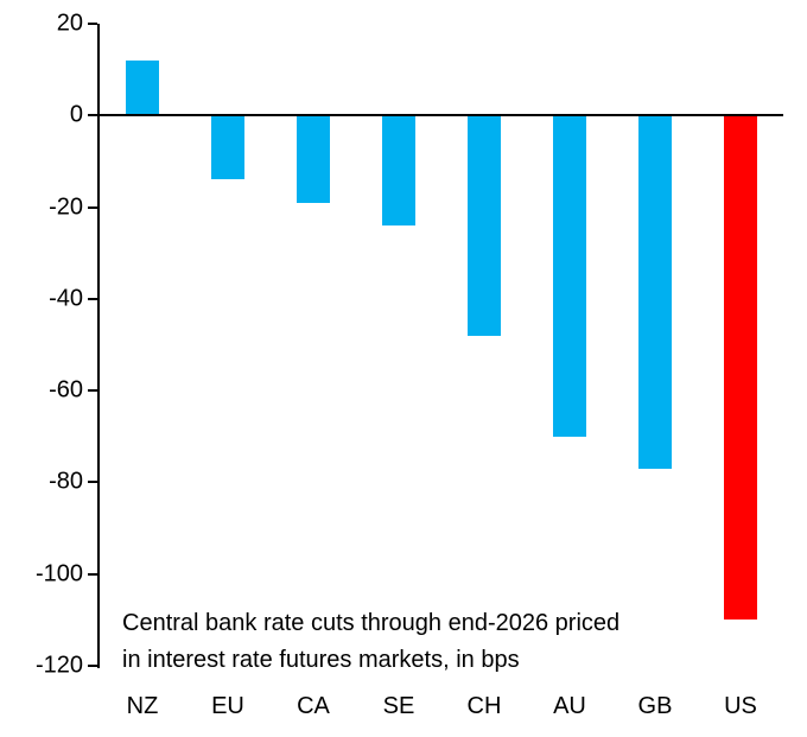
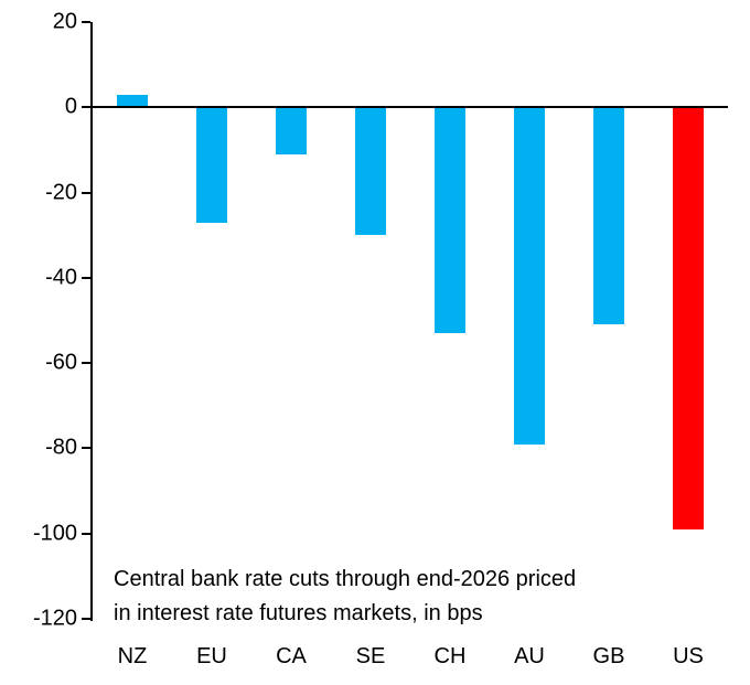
NZ: 12 -> 3
EU: -14 -> -27
CA: -19 -> -11
SE: -24 -> -30
CH: -48 -> -53
AU: -70 -> -79
GB: -77 -> -51
US: -110 -> -99
